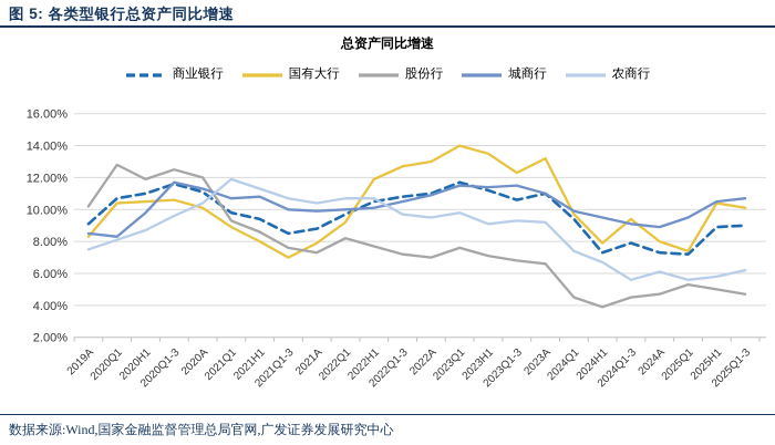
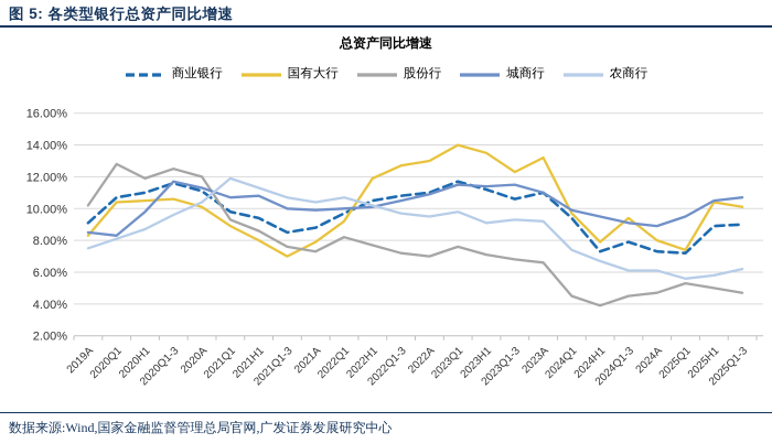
农商行/2022H1: 10.7% -> 10.2%
农商行/2024Q1-3: 5.6% -> 6.1%
